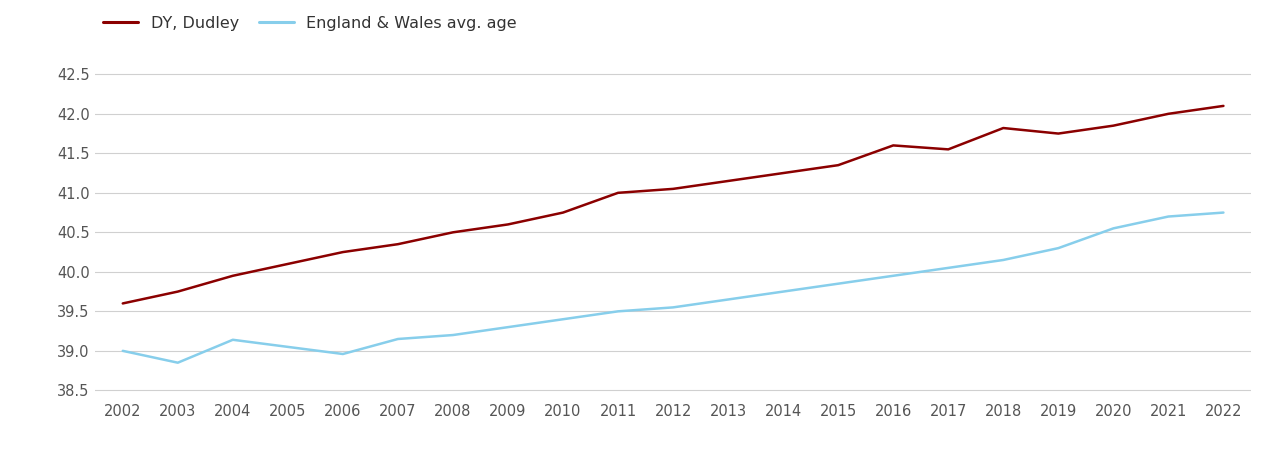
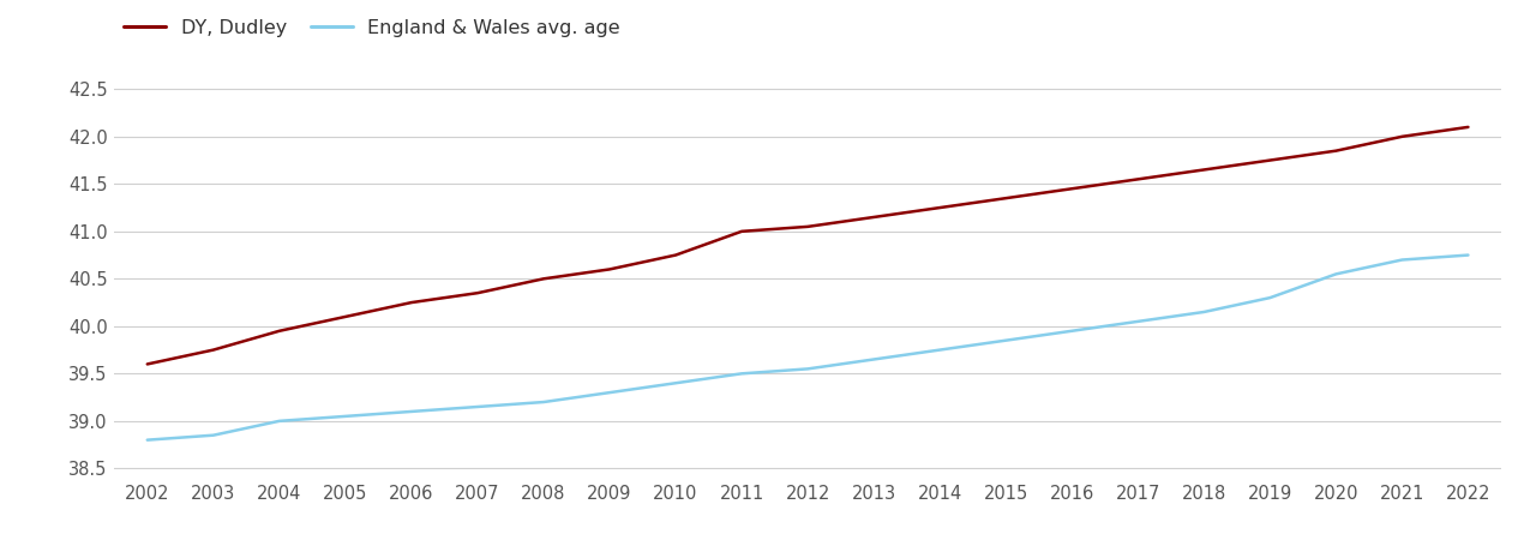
England & Wales avg. age/2002: 39.00 -> 38.80
England & Wales avg. age/2004: 39.14 -> 39.00
England & Wales avg. age/2006: 38.96 -> 39.10
DY, Dudley/2016: 41.60 -> 41.45
DY, Dudley/2018: 41.82 -> 41.65
